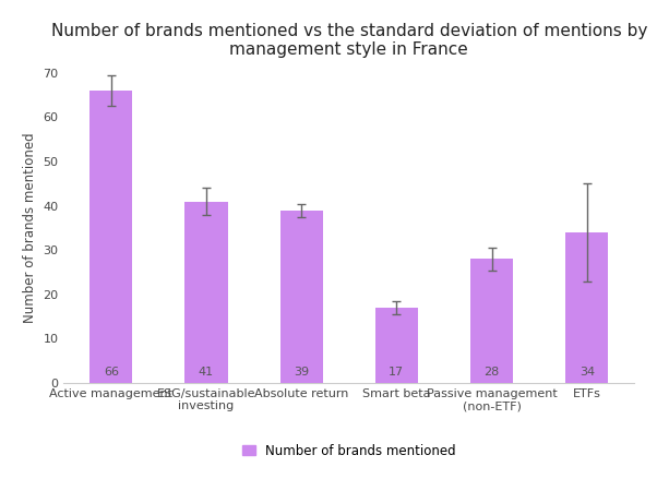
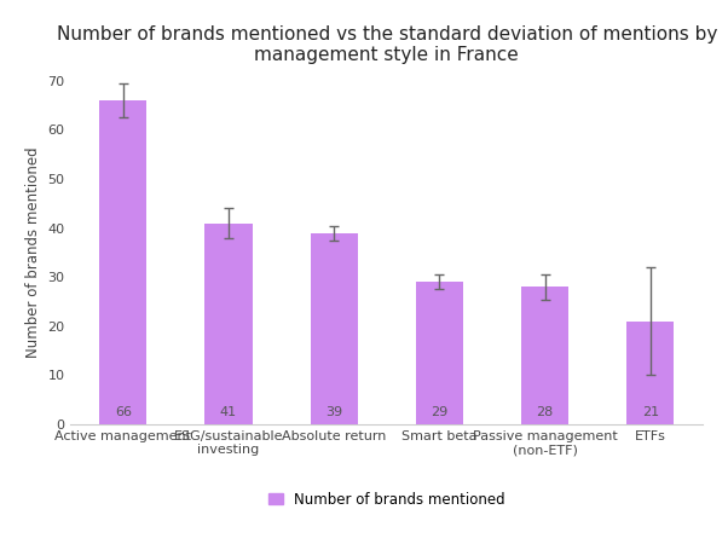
Smart beta: 17 -> 29
ETFs: 34 -> 21
